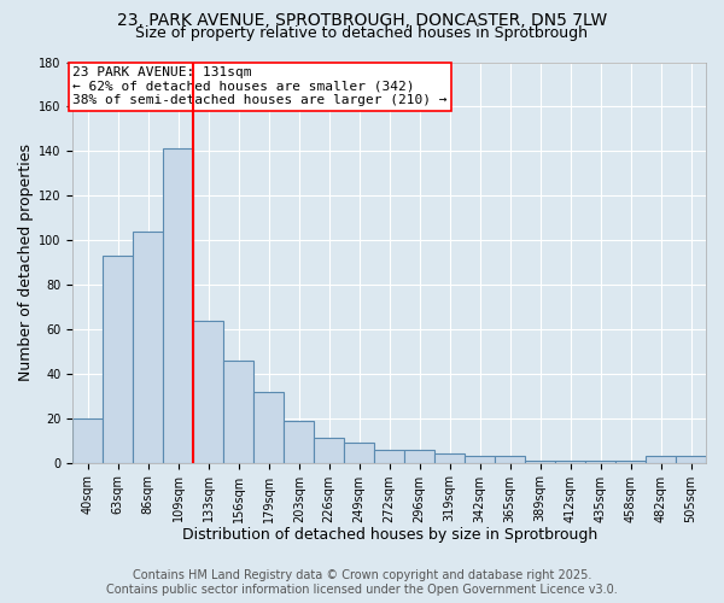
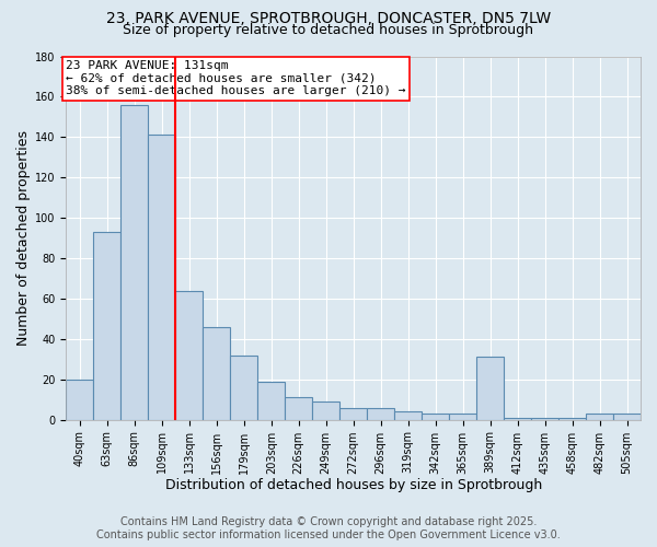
86sqm: 104 -> 156
389sqm: 1 -> 31
